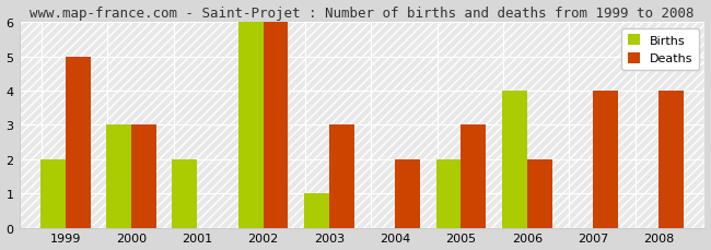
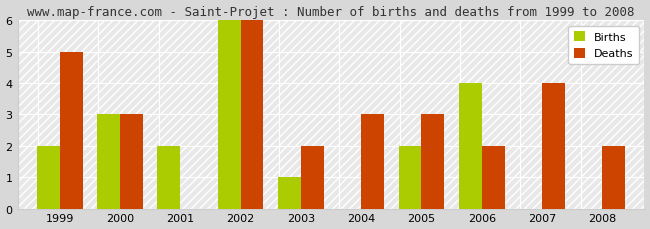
Deaths/2003: 3 -> 2
Deaths/2004: 2 -> 3
Deaths/2008: 4 -> 2
